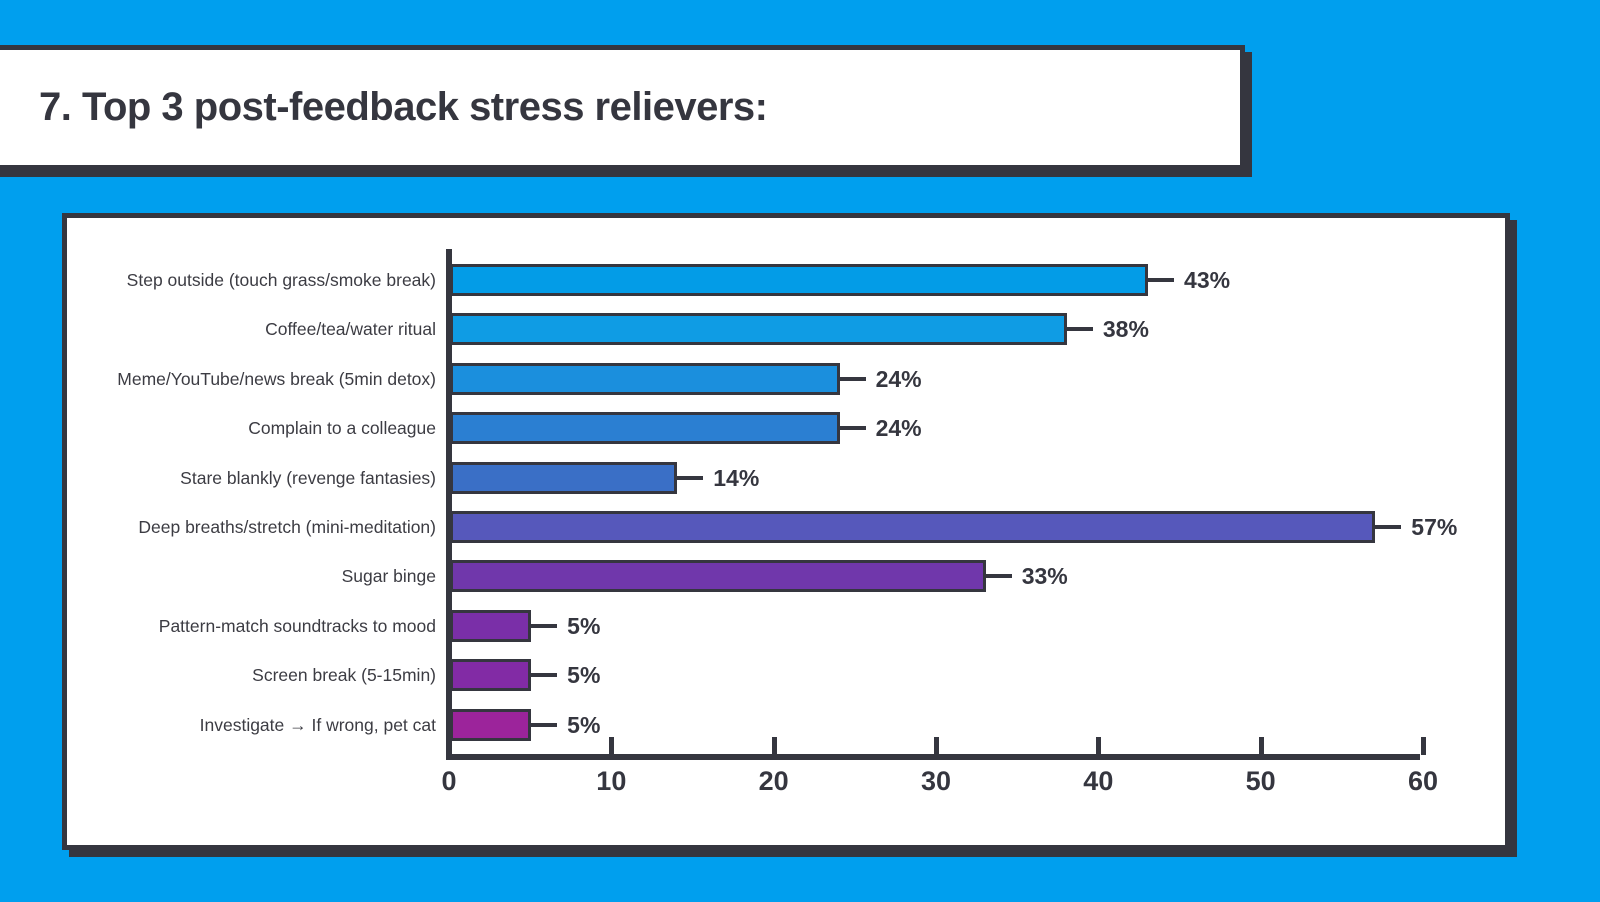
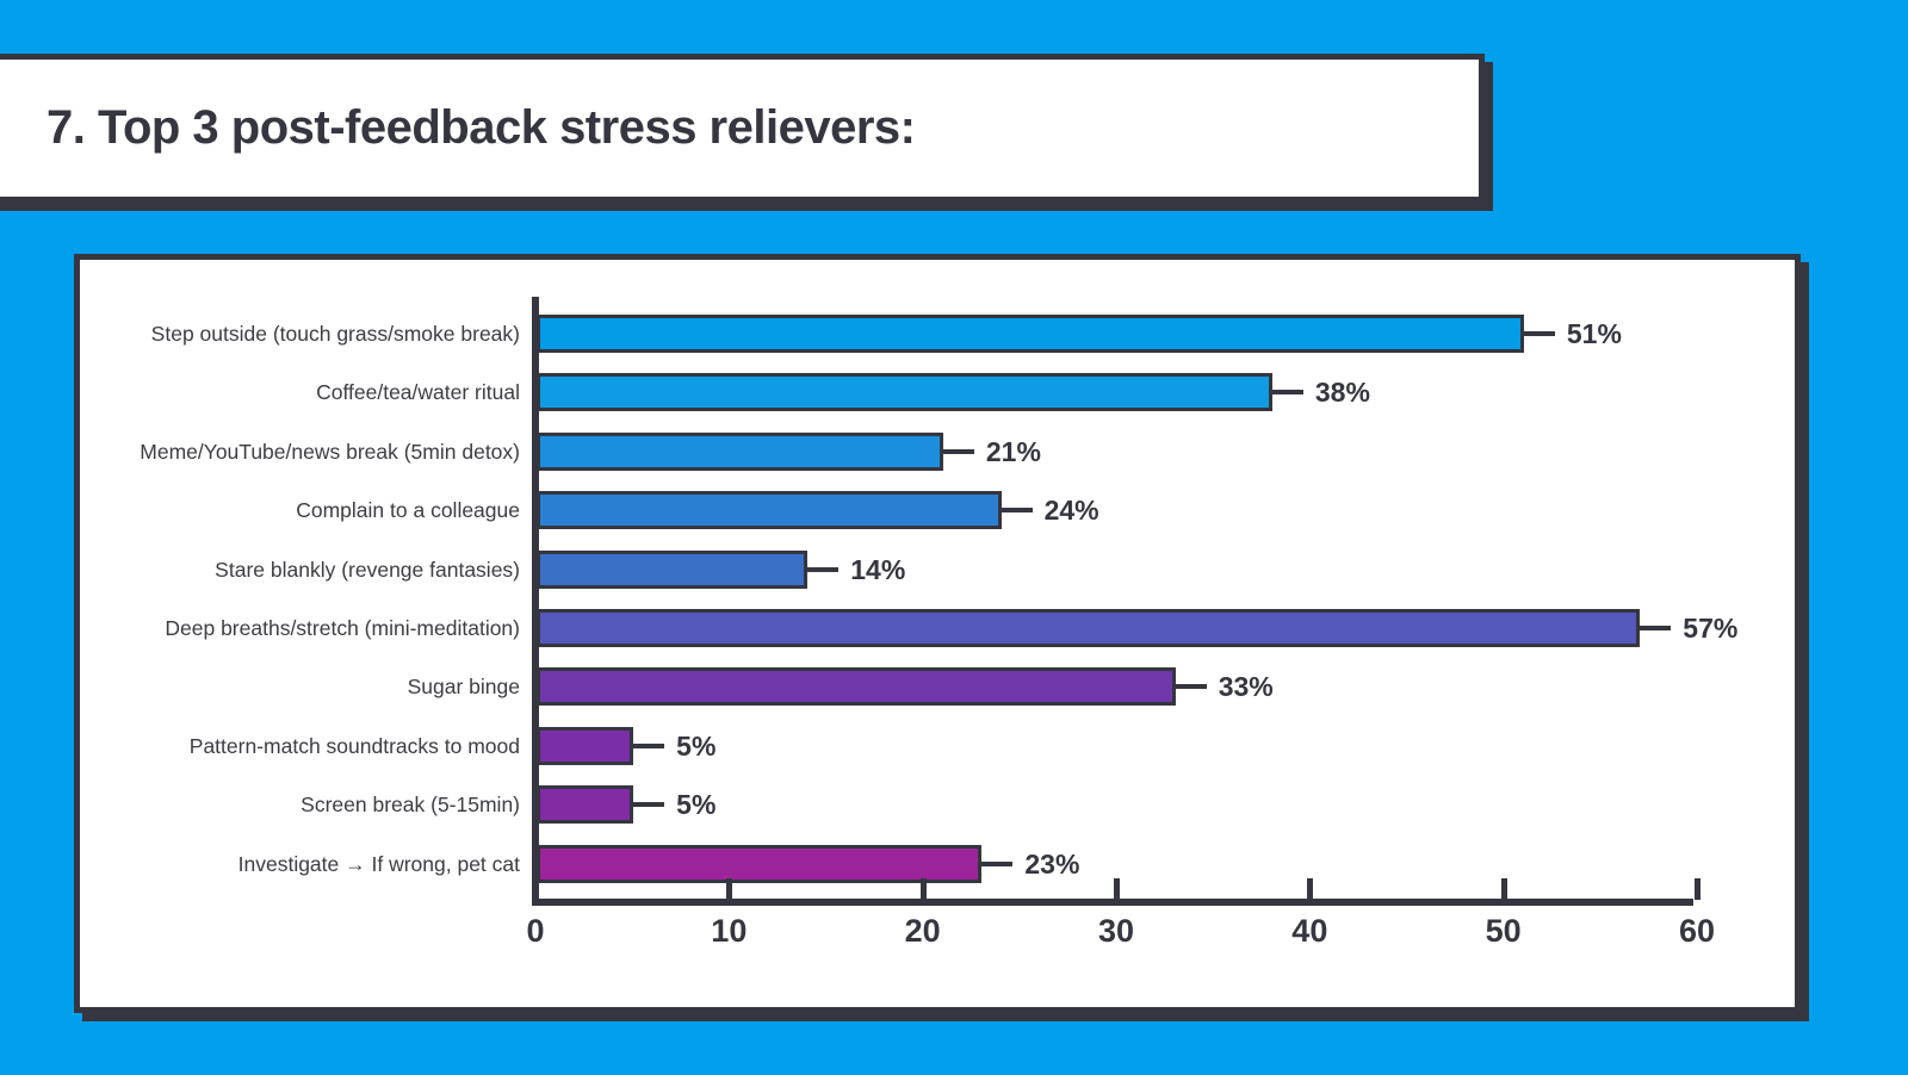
Step outside (touch grass/smoke break): 43% -> 51%
Meme/YouTube/news break (5min detox): 24% -> 21%
Investigate → If wrong, pet cat: 5% -> 23%
